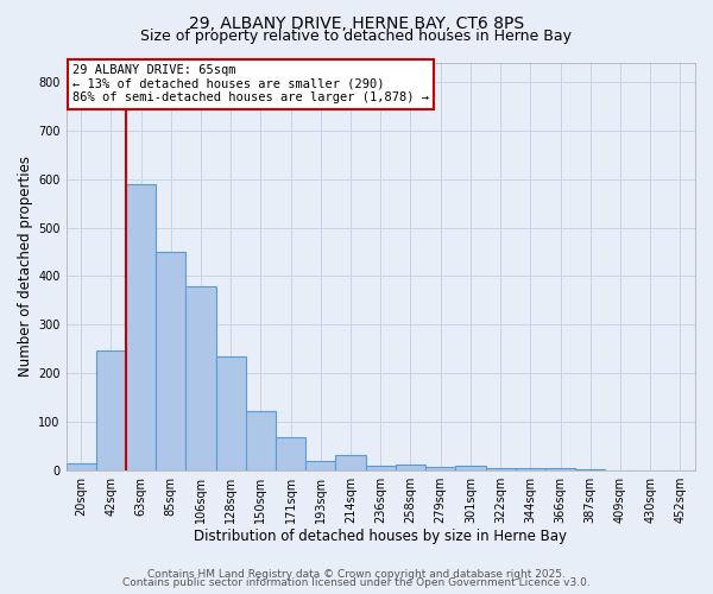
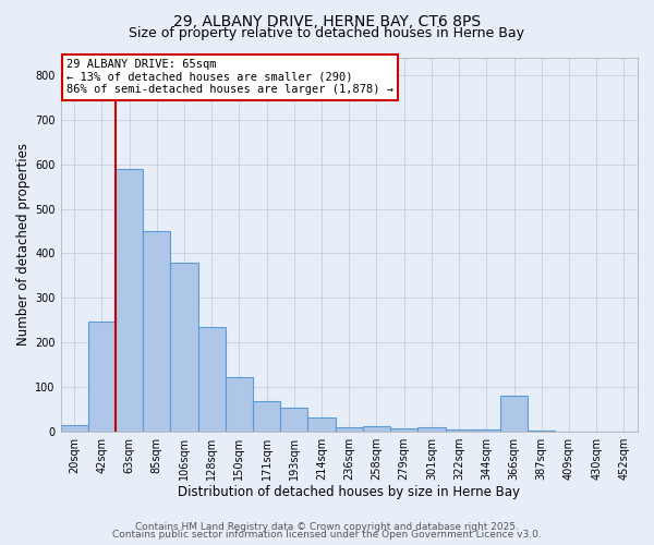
193sqm: 20 -> 55
366sqm: 5 -> 80
